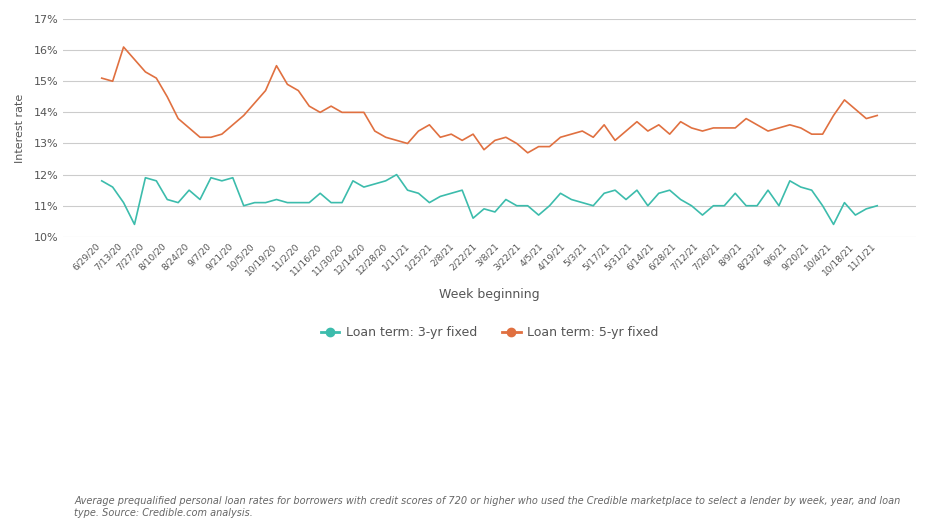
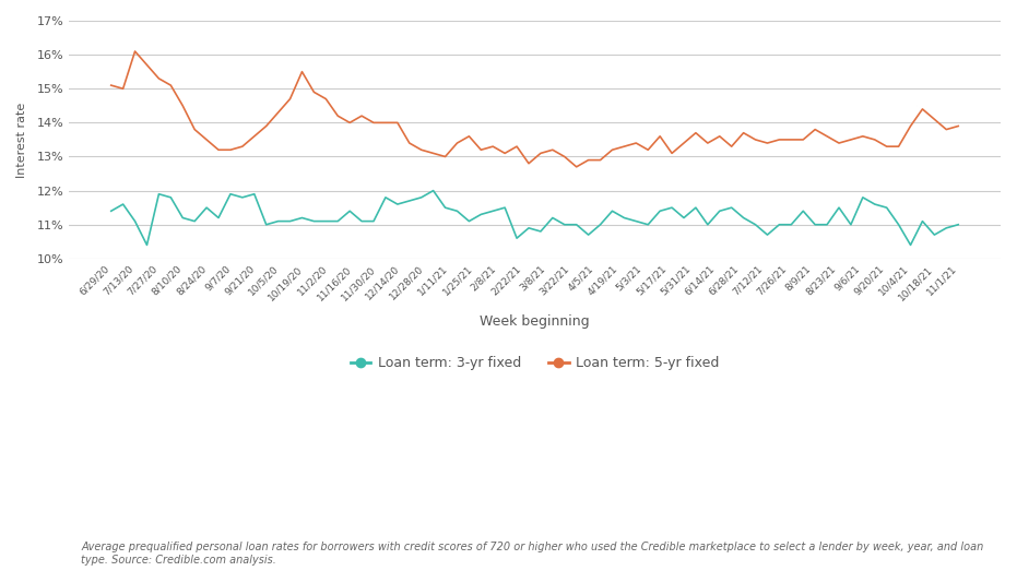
Loan term: 3-yr fixed/6/29/20: 11.8% -> 11.4%
